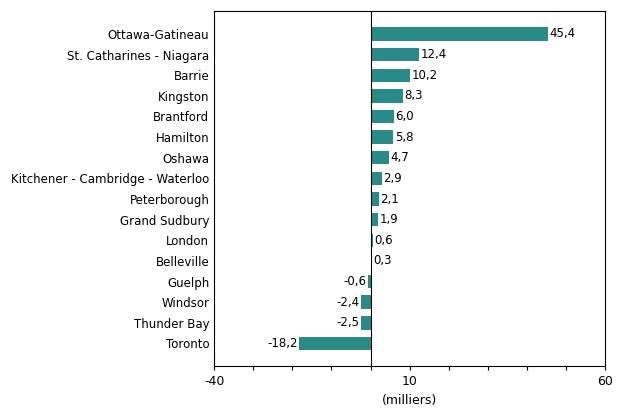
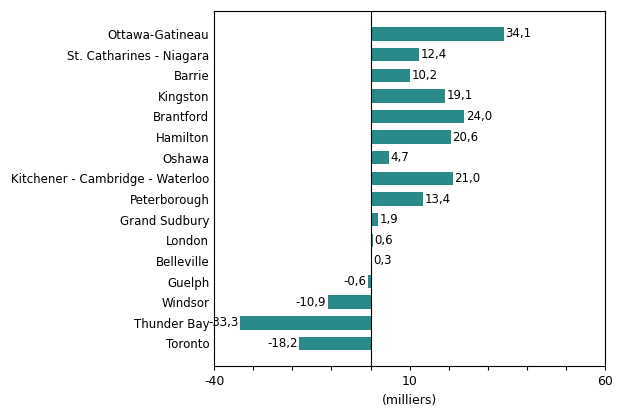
Ottawa-Gatineau: 45,4 -> 34,1
Kingston: 8,3 -> 19,1
Brantford: 6,0 -> 24,0
Hamilton: 5,8 -> 20,6
Kitchener - Cambridge - Waterloo: 2,9 -> 21,0
Peterborough: 2,1 -> 13,4
Windsor: -2,4 -> -10,9
Thunder Bay: -2,5 -> -33,3
